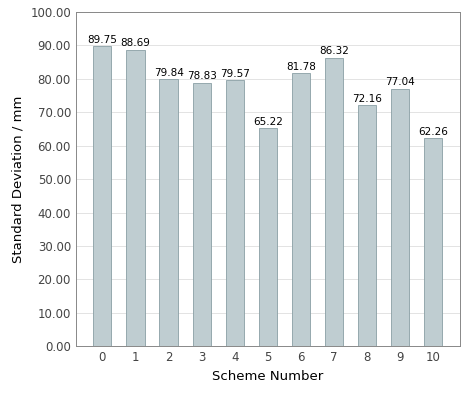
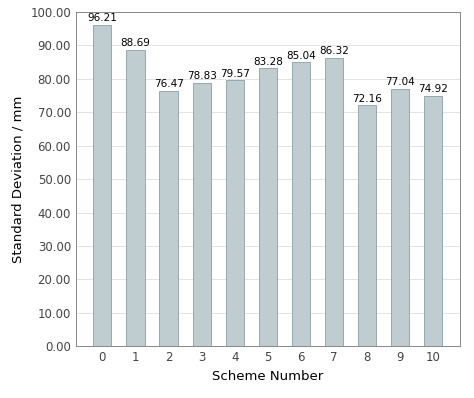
0: 89.75 -> 96.21
2: 79.84 -> 76.47
5: 65.22 -> 83.28
6: 81.78 -> 85.04
10: 62.26 -> 74.92
